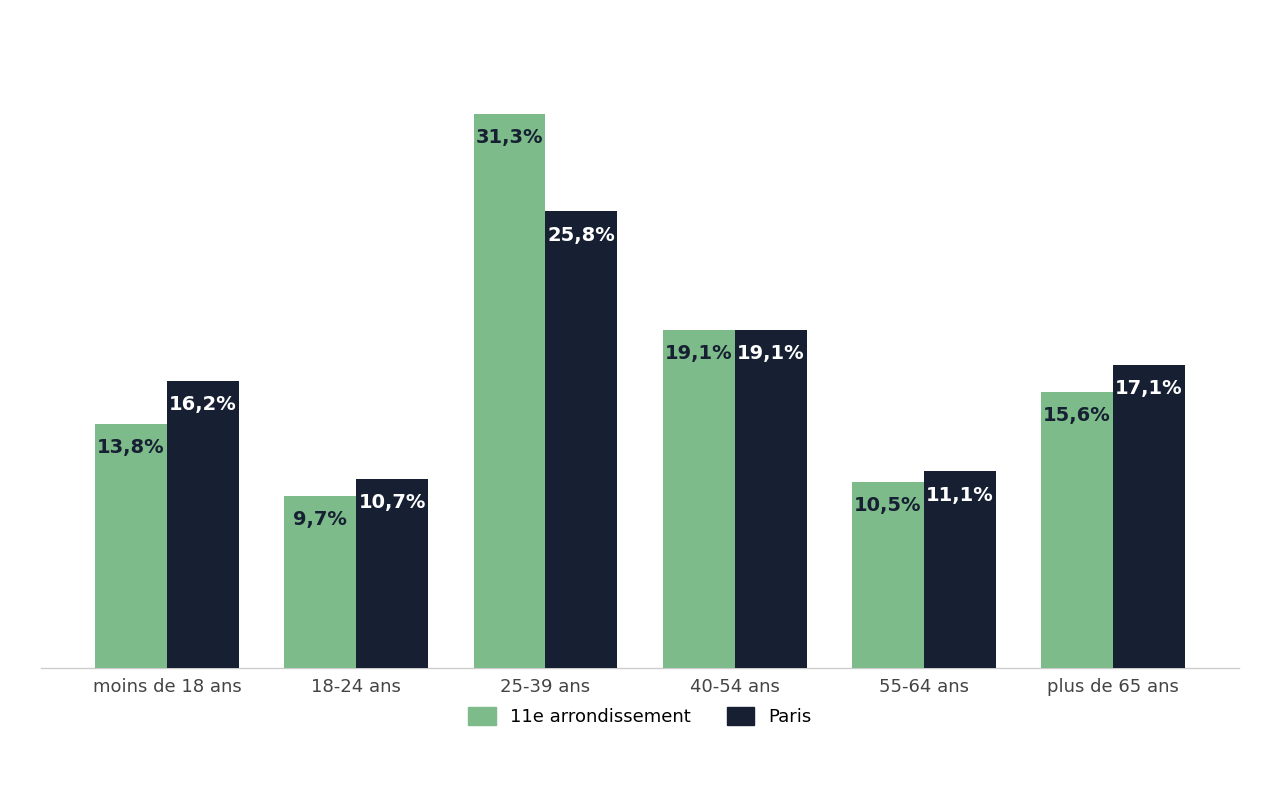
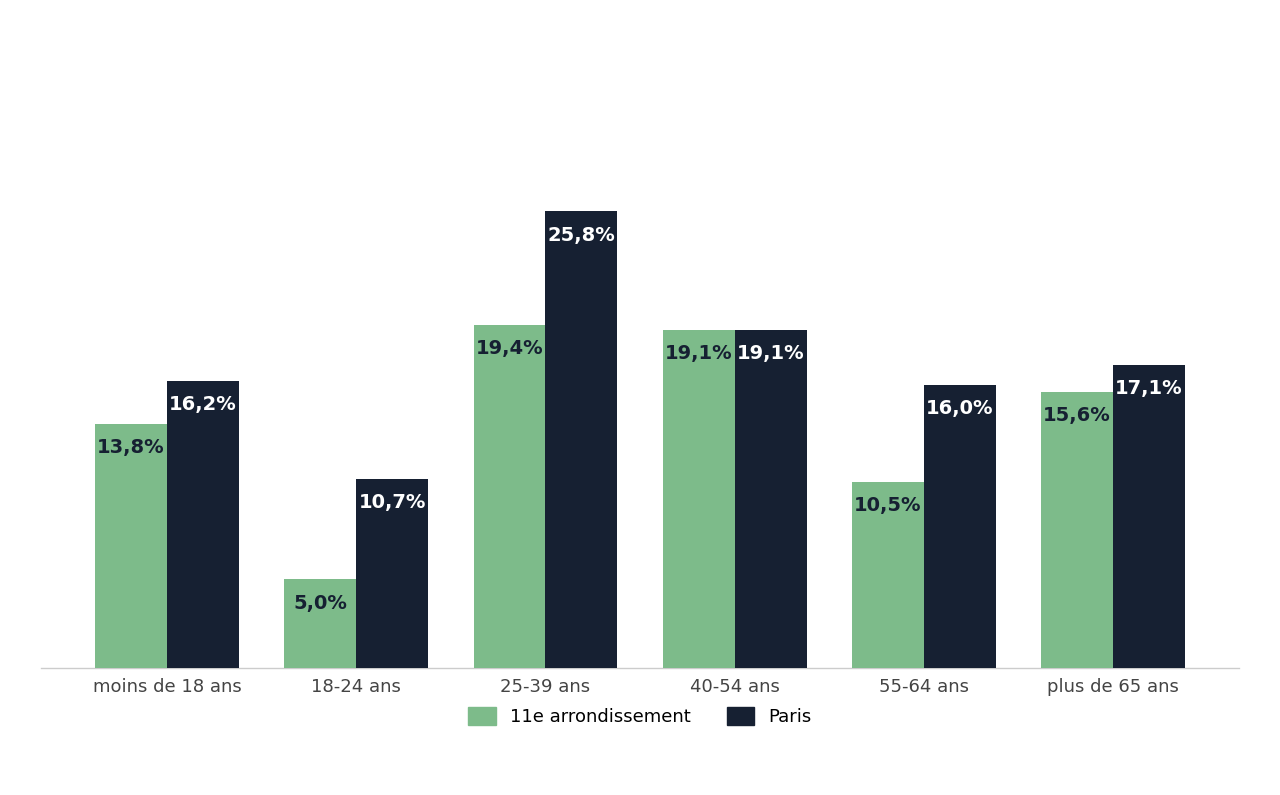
11e arrondissement/18-24 ans: 9,7% -> 5,0%
11e arrondissement/25-39 ans: 31,3% -> 19,4%
Paris/55-64 ans: 11,1% -> 16,0%
